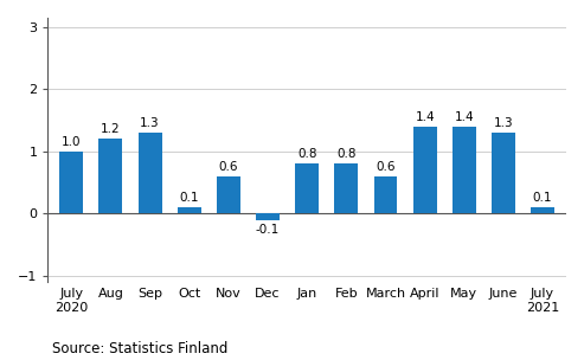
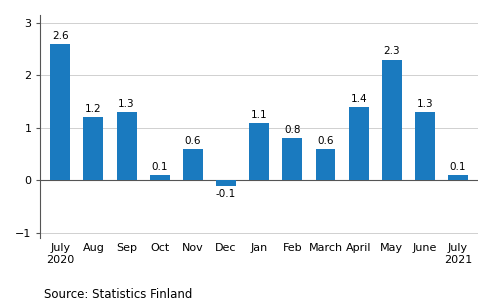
July 2020: 1.0 -> 2.6
Jan: 0.8 -> 1.1
May: 1.4 -> 2.3
